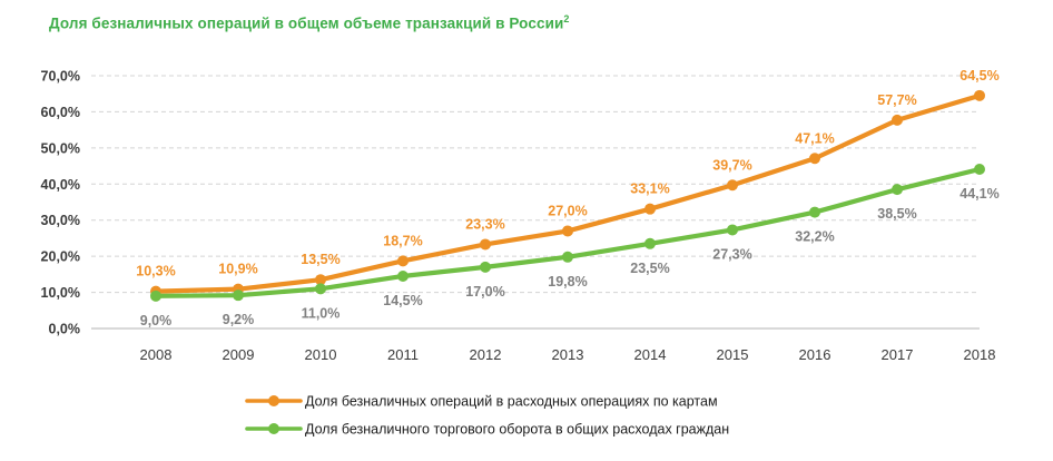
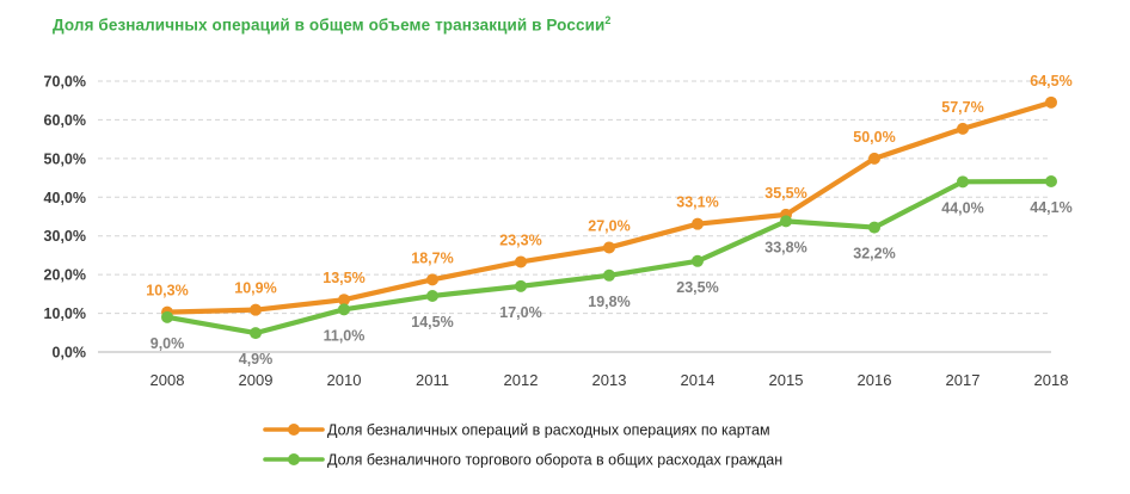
Доля безналичного торгового оборота в общих расходах граждан/2009: 9,2% -> 4,9%
Доля безналичных операций в расходных операциях по картам/2015: 39,7% -> 35,5%
Доля безналичного торгового оборота в общих расходах граждан/2015: 27,3% -> 33,8%
Доля безналичных операций в расходных операциях по картам/2016: 47,1% -> 50,0%
Доля безналичного торгового оборота в общих расходах граждан/2017: 38,5% -> 44,0%
